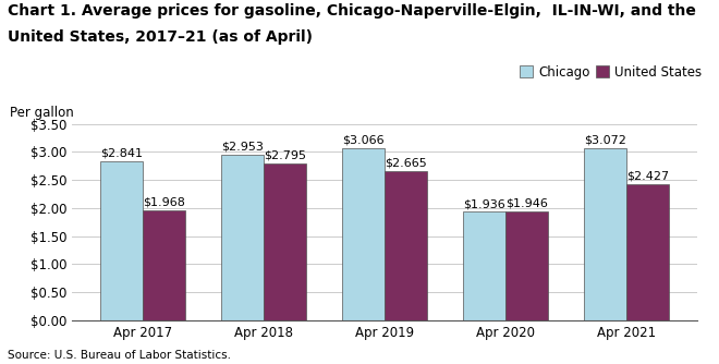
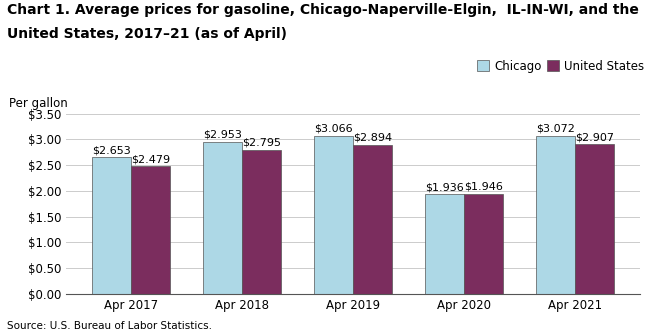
Chicago/Apr 2017: $2.841 -> $2.653
United States/Apr 2017: $1.968 -> $2.479
United States/Apr 2019: $2.665 -> $2.894
United States/Apr 2021: $2.427 -> $2.907
